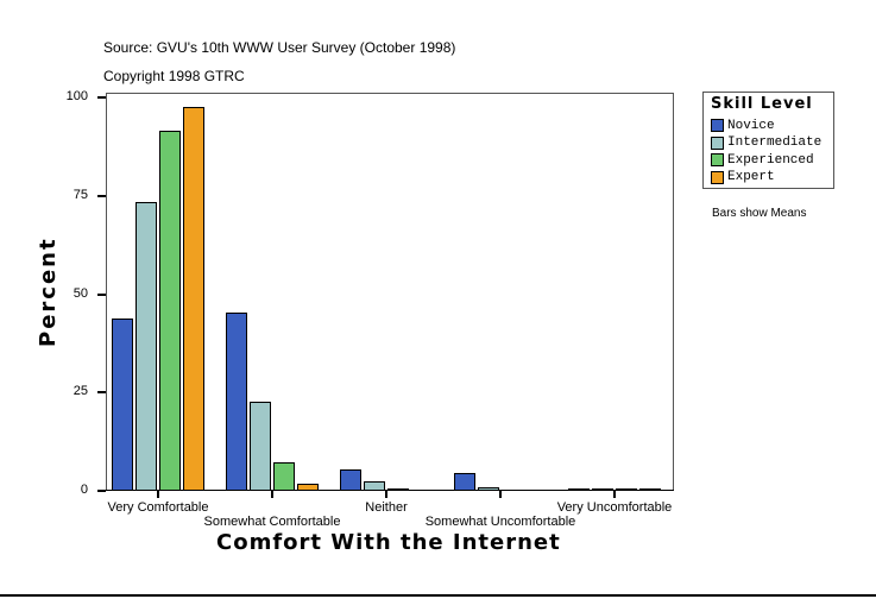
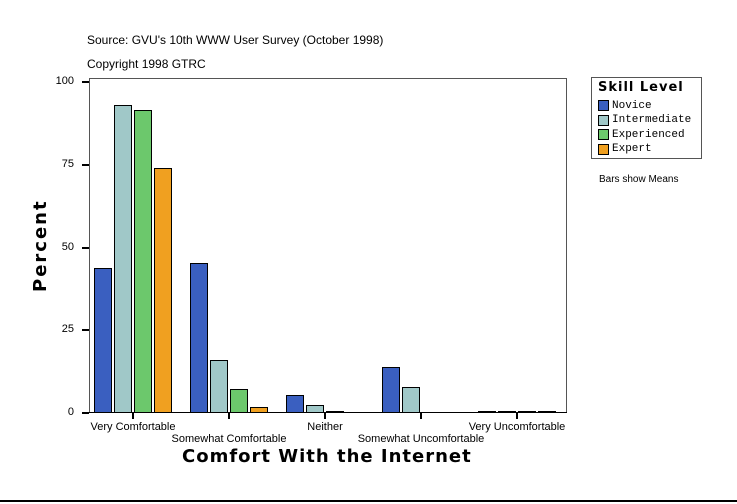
Intermediate/Very Comfortable: 73 -> 93
Expert/Very Comfortable: 98 -> 74
Intermediate/Somewhat Comfortable: 23 -> 16
Novice/Somewhat Uncomfortable: 4 -> 14
Intermediate/Somewhat Uncomfortable: 1 -> 8
